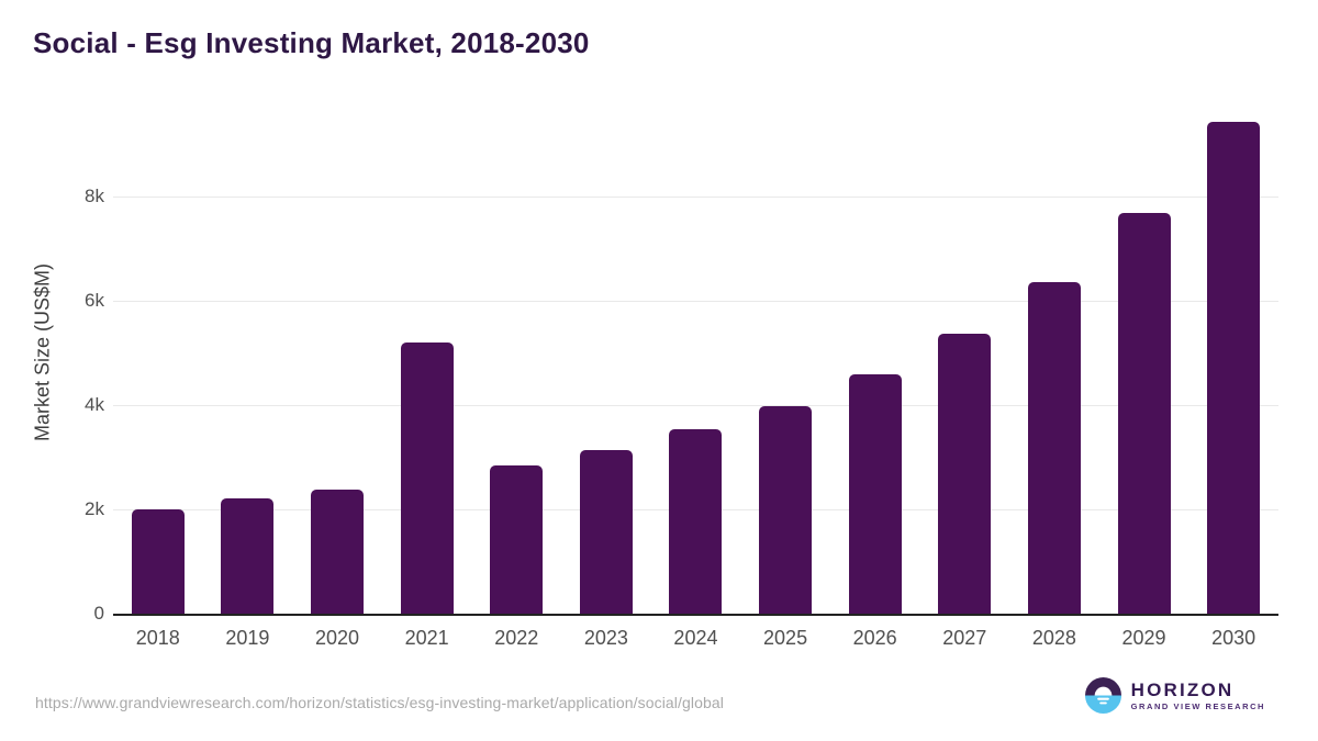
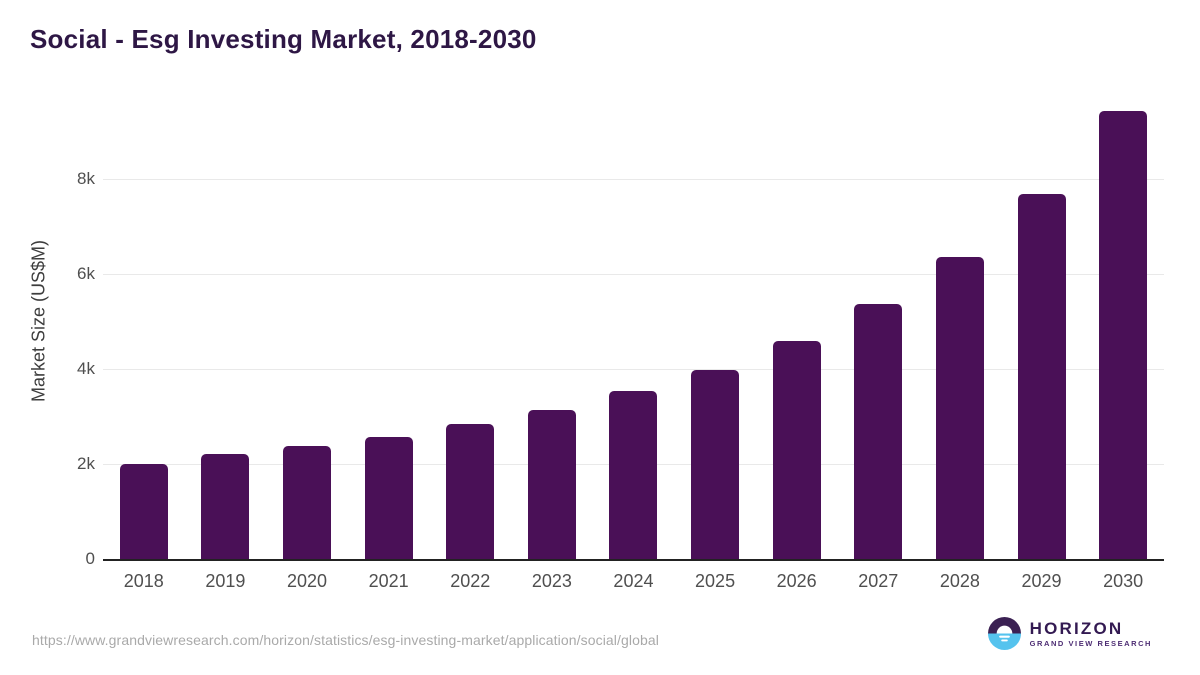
2021: 5.2k -> 2.6k
